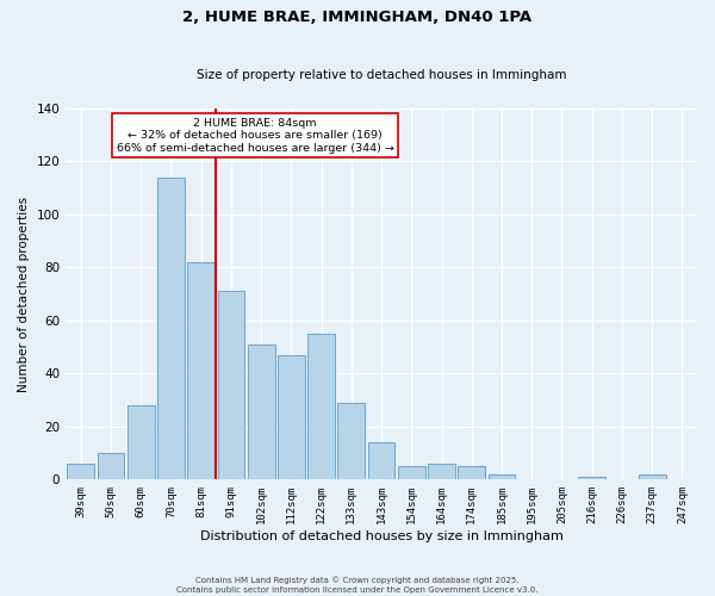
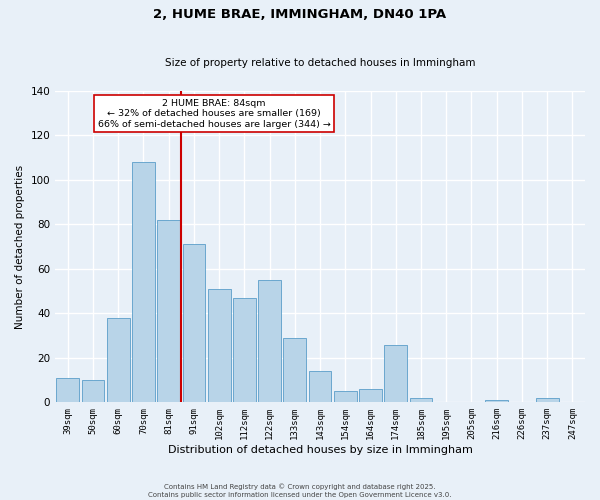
39sqm: 6 -> 11
60sqm: 28 -> 38
70sqm: 114 -> 108
174sqm: 5 -> 26
